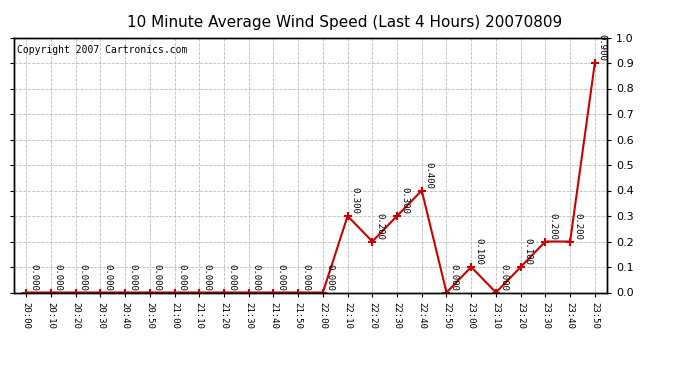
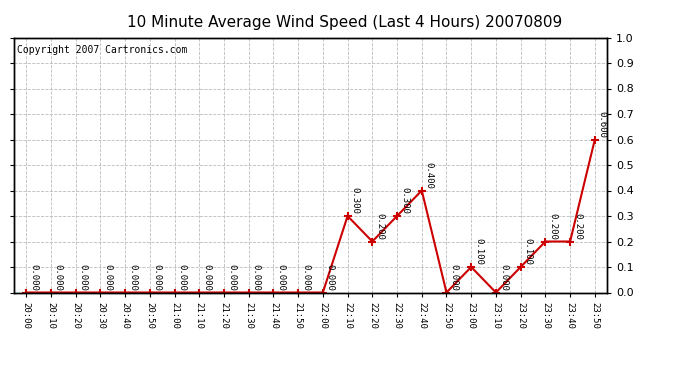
23:50: 0.900 -> 0.600
